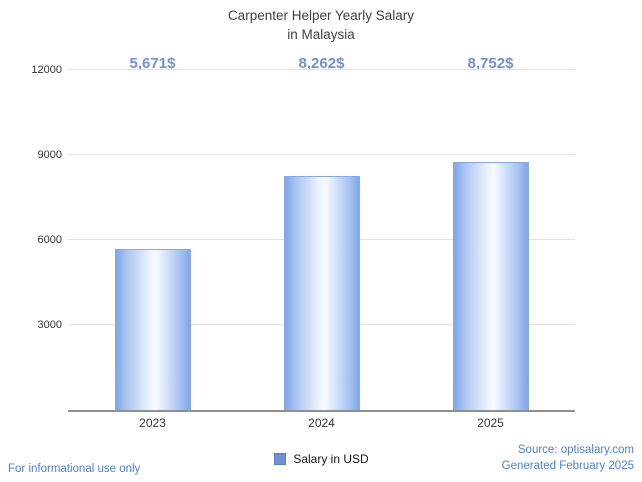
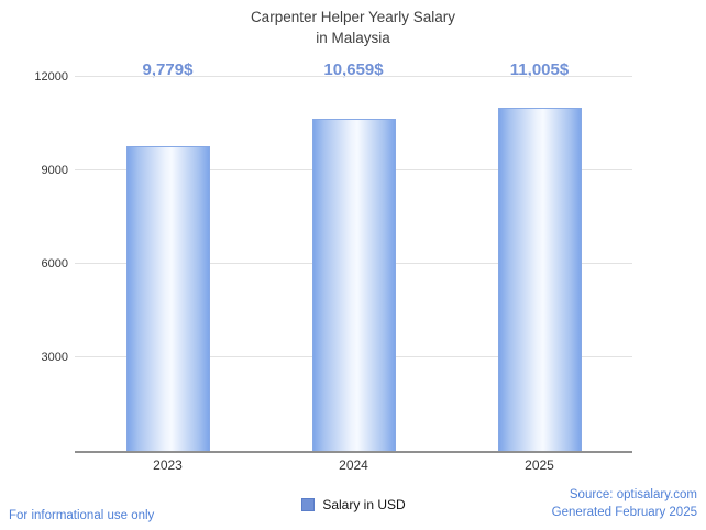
2023: 5,671 -> 9,779
2024: 8,262 -> 10,659
2025: 8,752 -> 11,005
